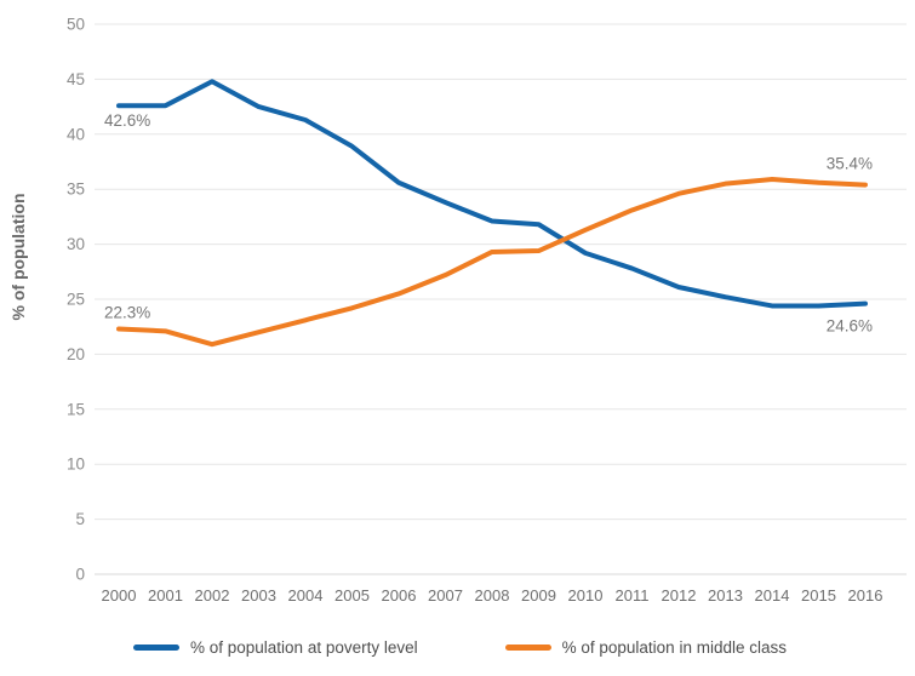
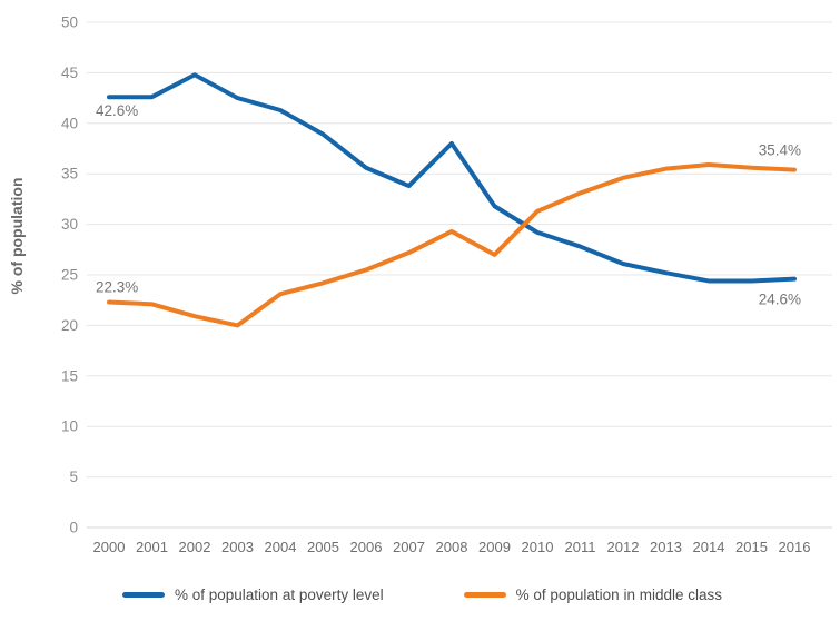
% of population in middle class/2003: 22 -> 20
% of population at poverty level/2008: 32 -> 38
% of population in middle class/2009: 29 -> 27
